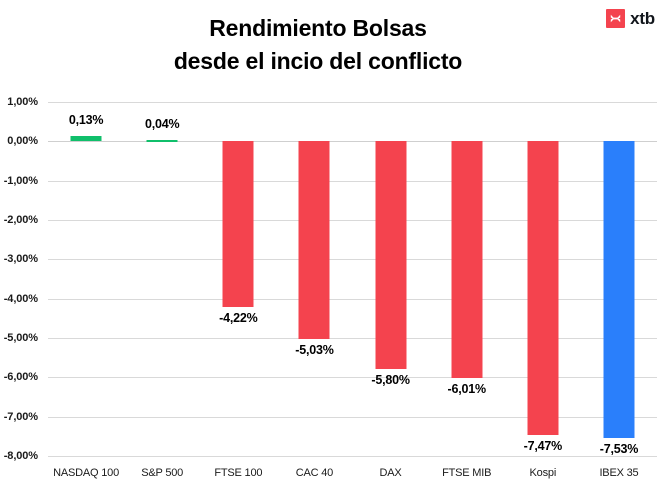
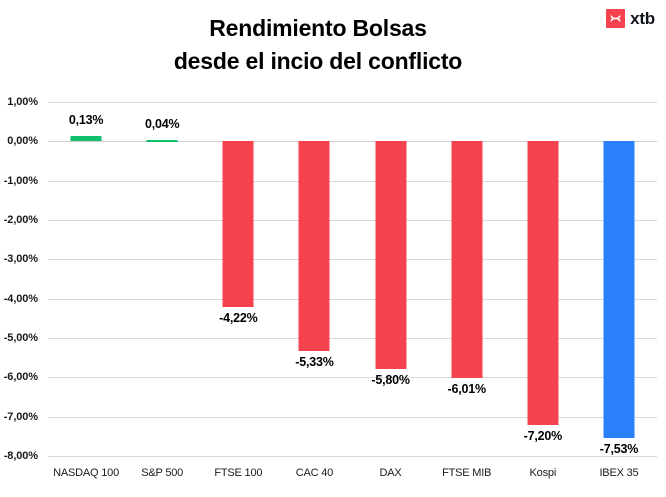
CAC 40: -5,03% -> -5,33%
Kospi: -7,47% -> -7,20%
